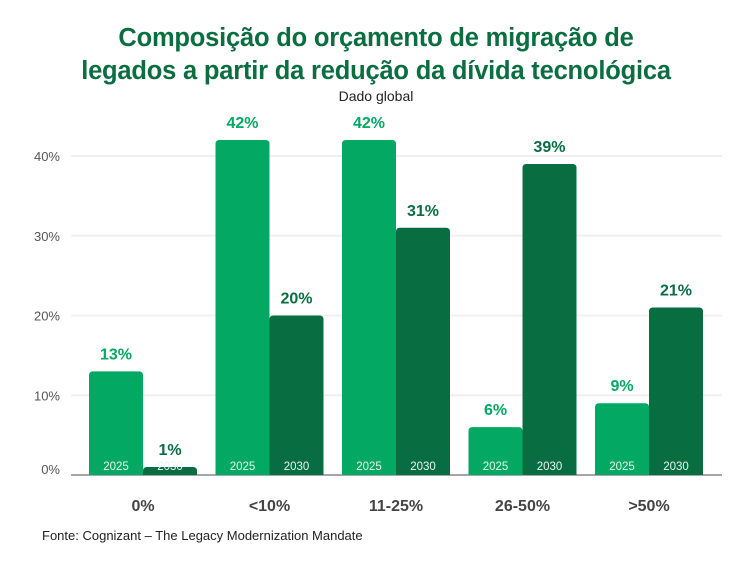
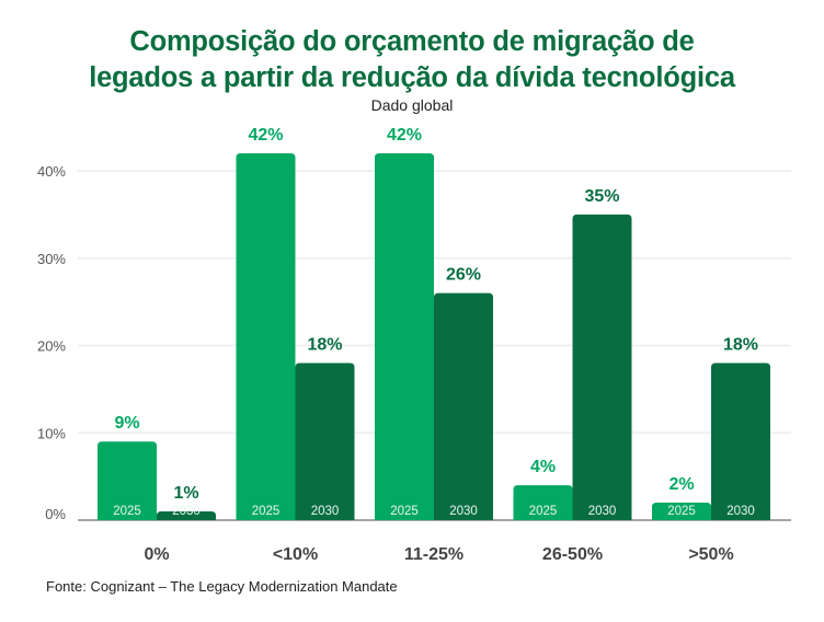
2025/0%: 13% -> 9%
2030/<10%: 20% -> 18%
2030/11-25%: 31% -> 26%
2025/26-50%: 6% -> 4%
2030/26-50%: 39% -> 35%
2025/>50%: 9% -> 2%
2030/>50%: 21% -> 18%
